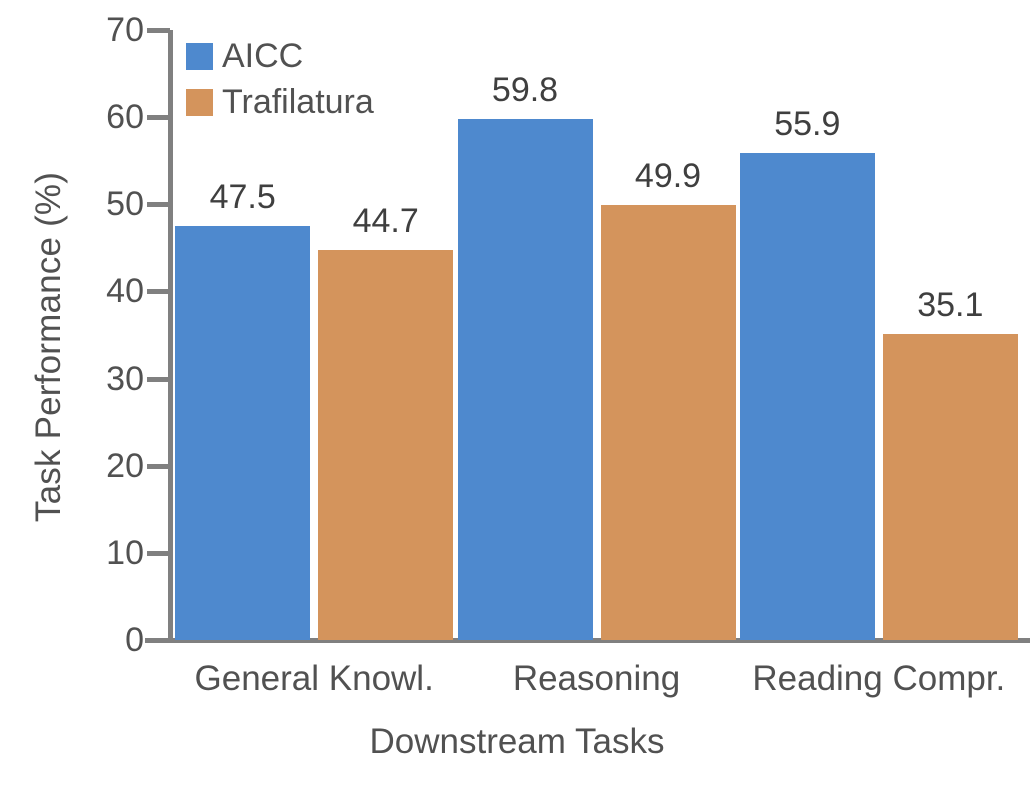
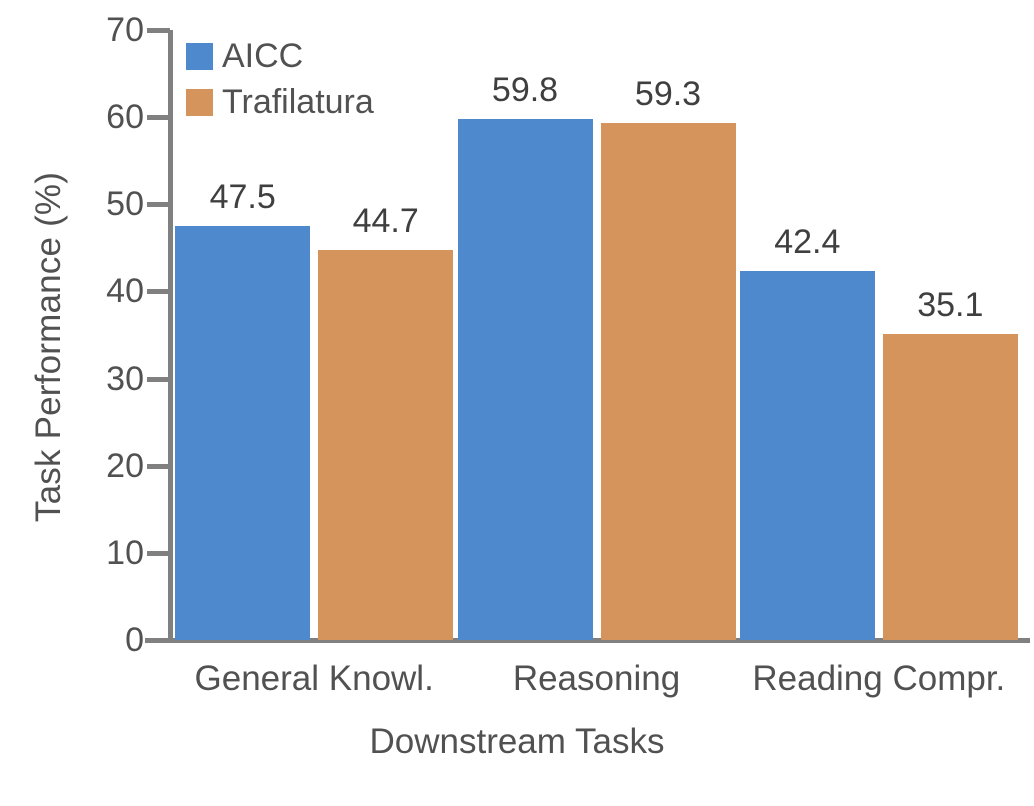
Trafilatura/Reasoning: 49.9 -> 59.3
AICC/Reading Compr.: 55.9 -> 42.4
